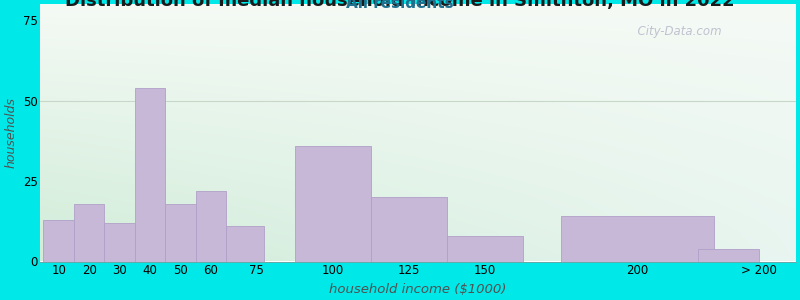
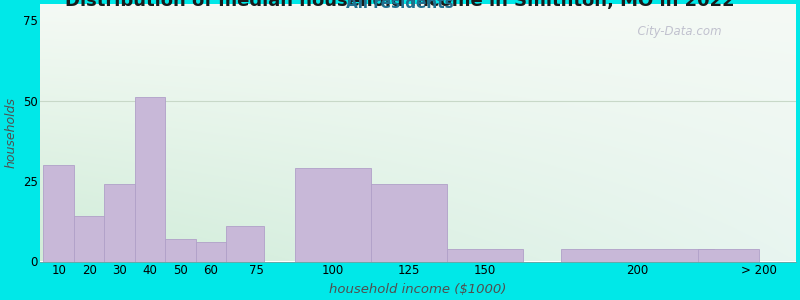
10: 13 -> 30
20: 18 -> 14
30: 12 -> 24
40: 54 -> 51
50: 18 -> 7
60: 22 -> 6
100: 36 -> 29
125: 20 -> 24
150: 8 -> 4
200: 14 -> 4
